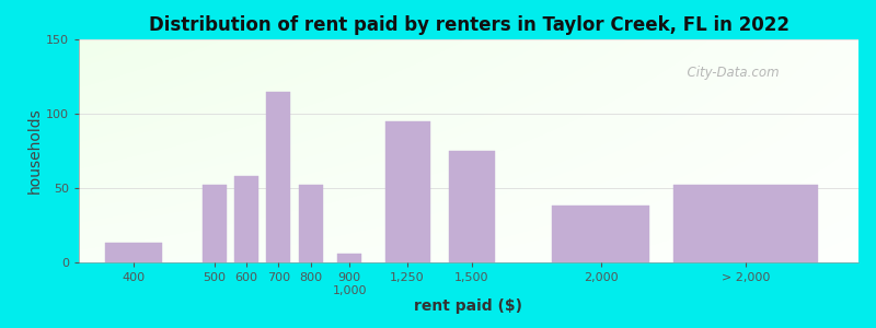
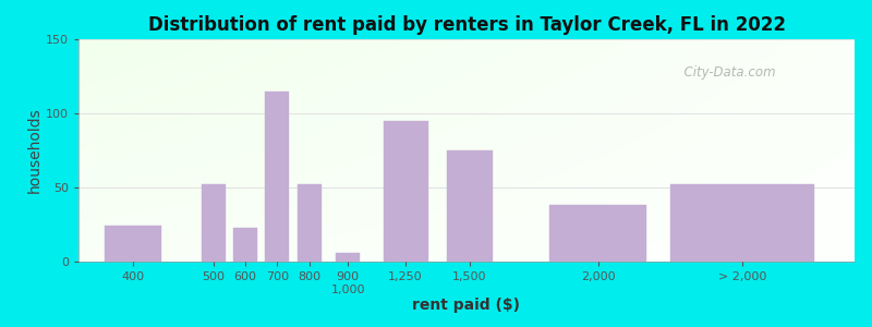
400: 13 -> 24
600: 58 -> 23
